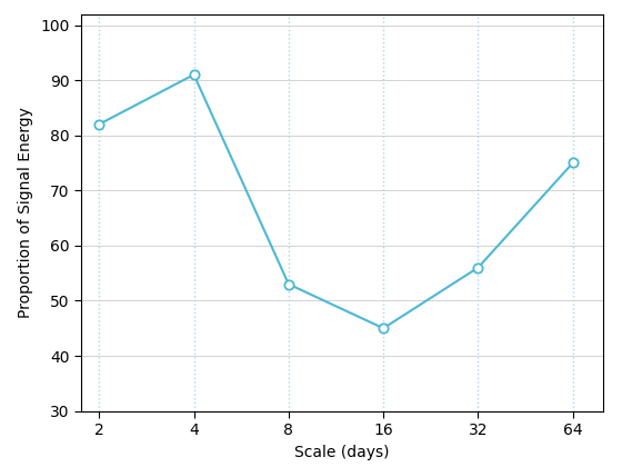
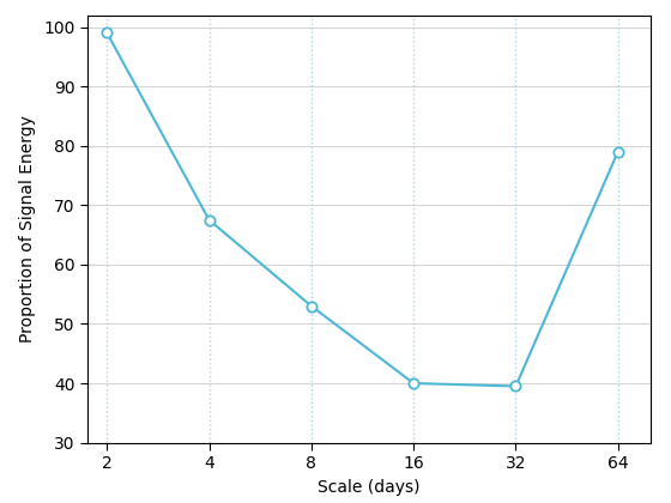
2: 82.0 -> 99.0
4: 91.0 -> 67.5
16: 45.0 -> 40.0
32: 56.0 -> 39.5
64: 75.0 -> 79.0
